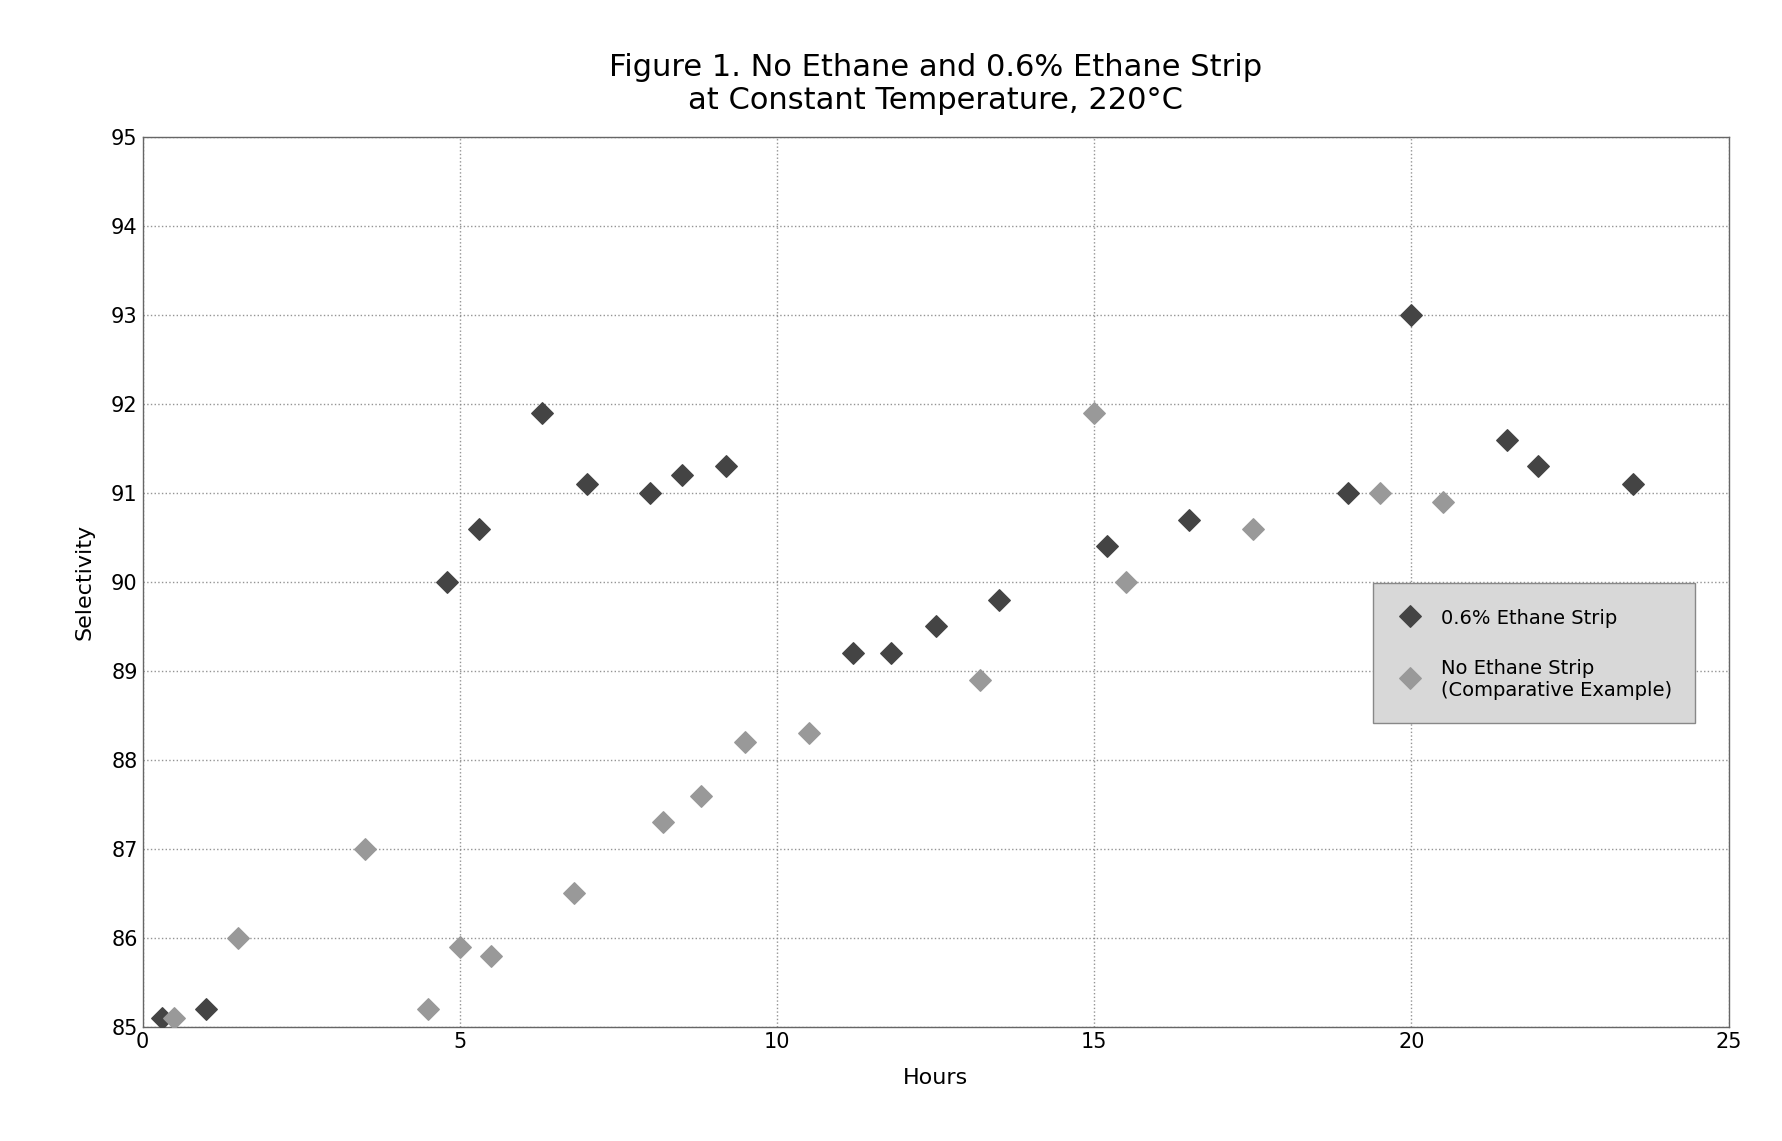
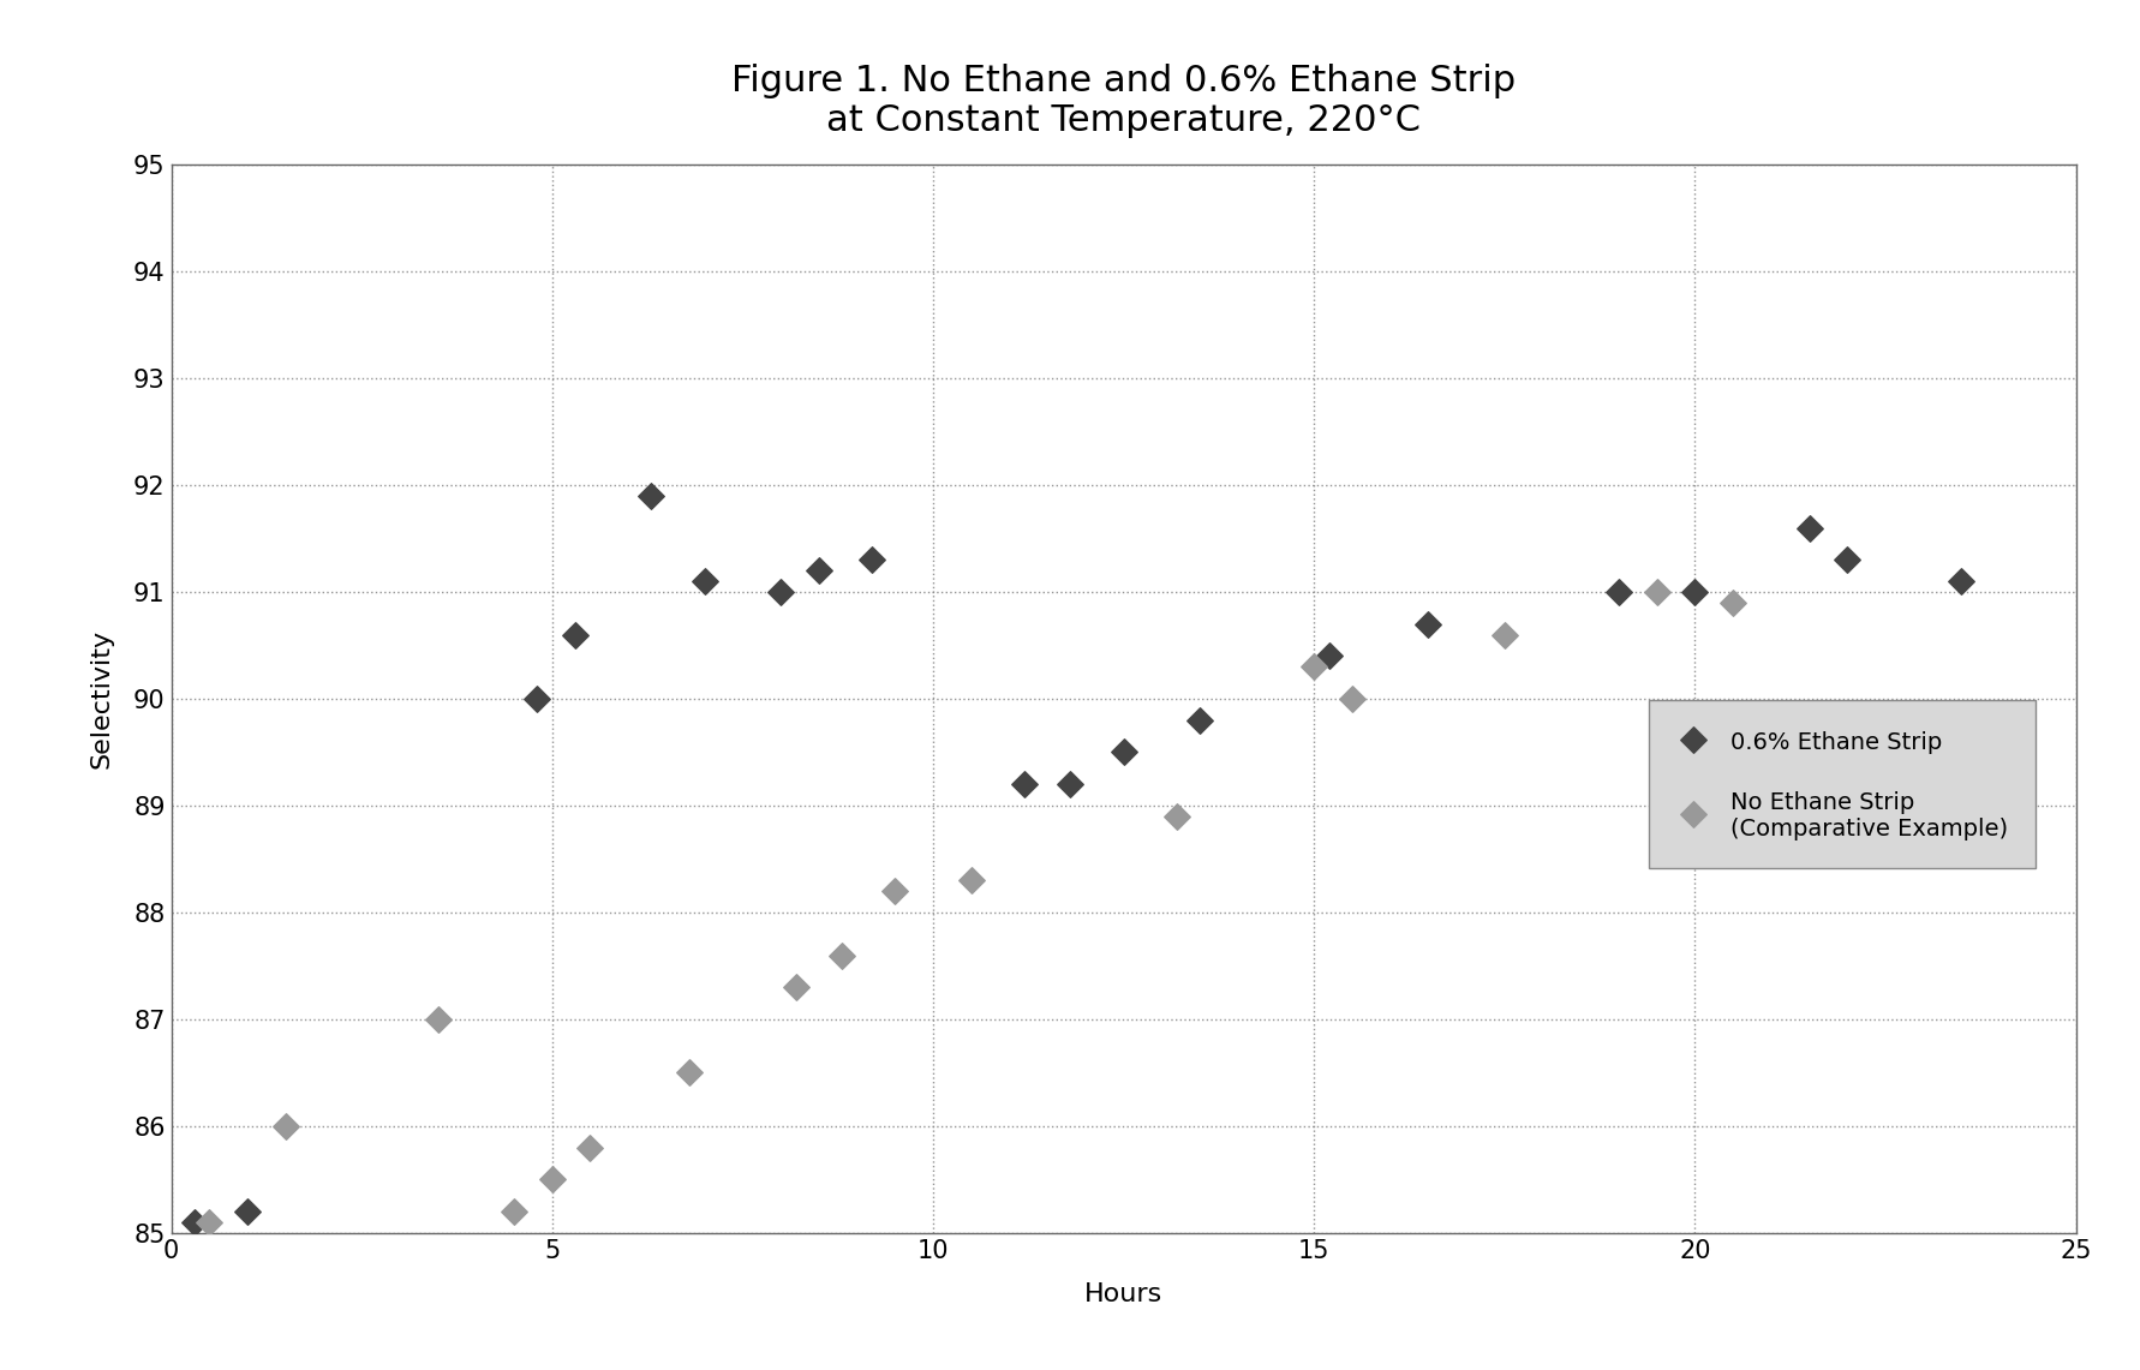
No Ethane Strip (Comparative Example)/5: 85.9 -> 85.5
No Ethane Strip (Comparative Example)/15: 91.9 -> 90.3
0.6% Ethane Strip/20: 93.0 -> 91.0
